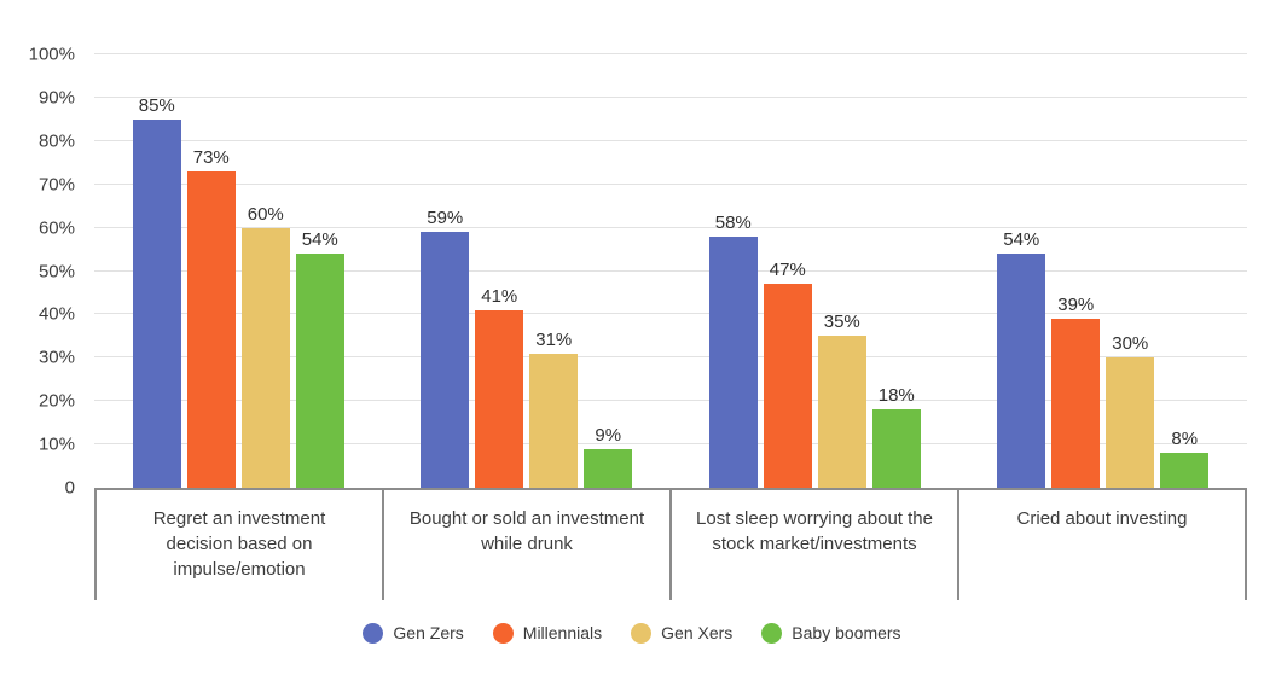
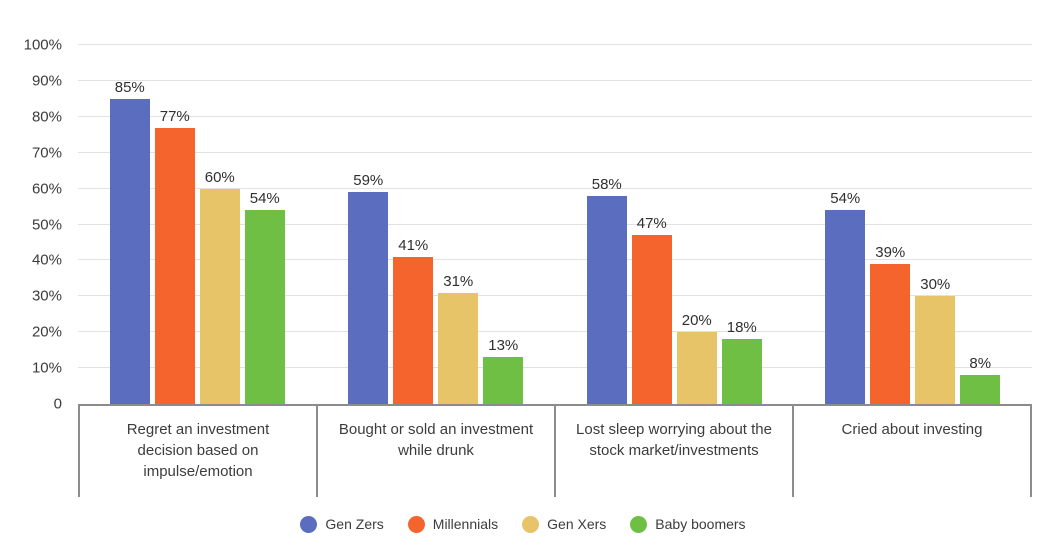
Millennials/Regret an investment decision based on impulse/emotion: 73% -> 77%
Baby boomers/Bought or sold an investment while drunk: 9% -> 13%
Gen Xers/Lost sleep worrying about the stock market/investments: 35% -> 20%
